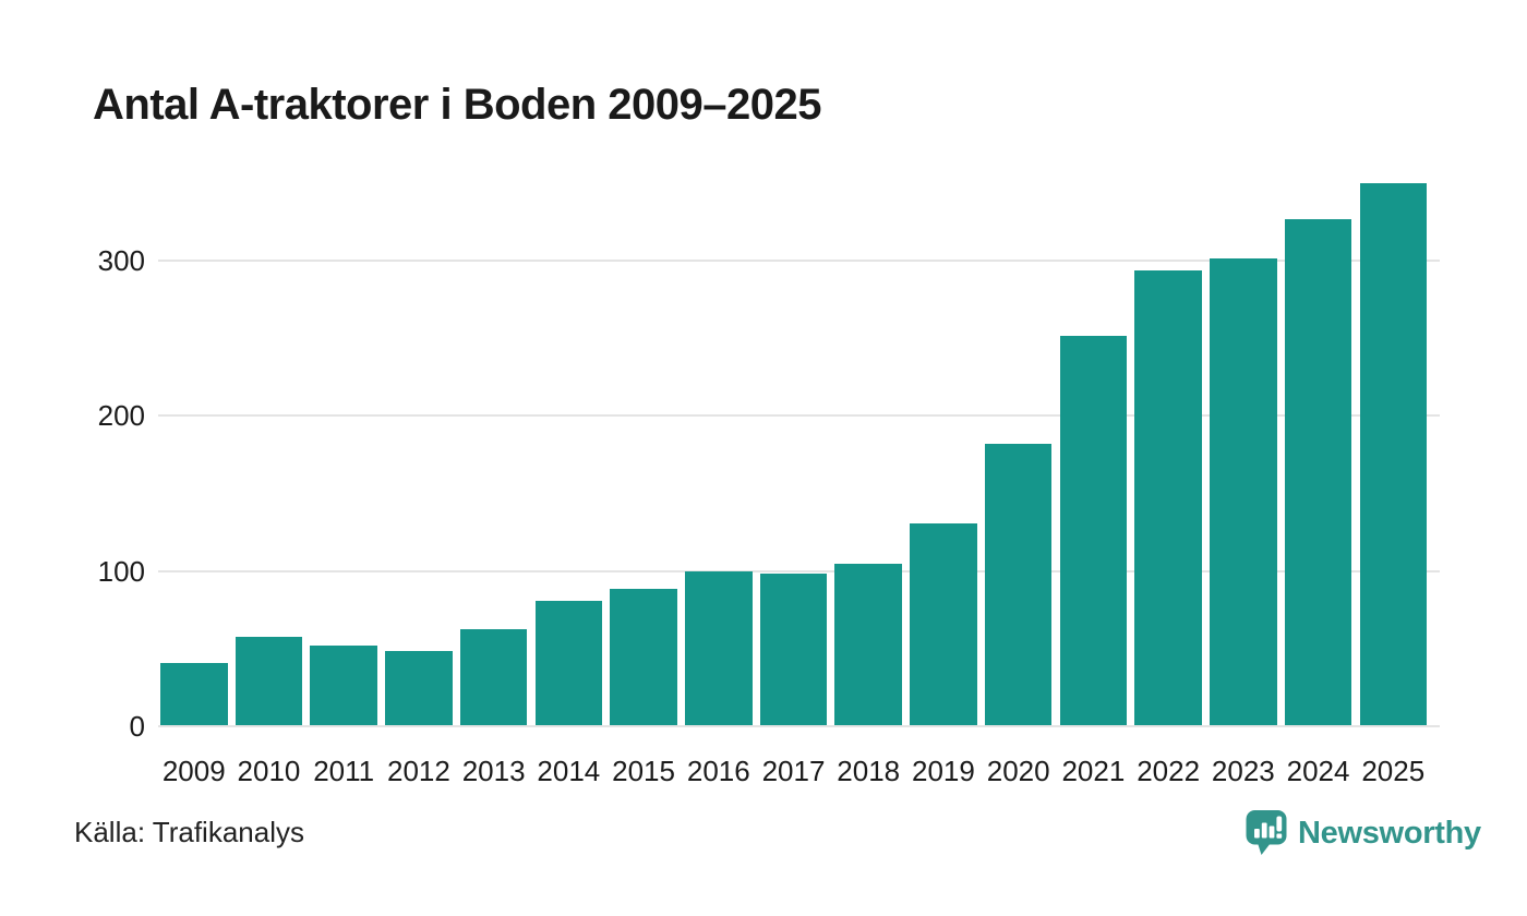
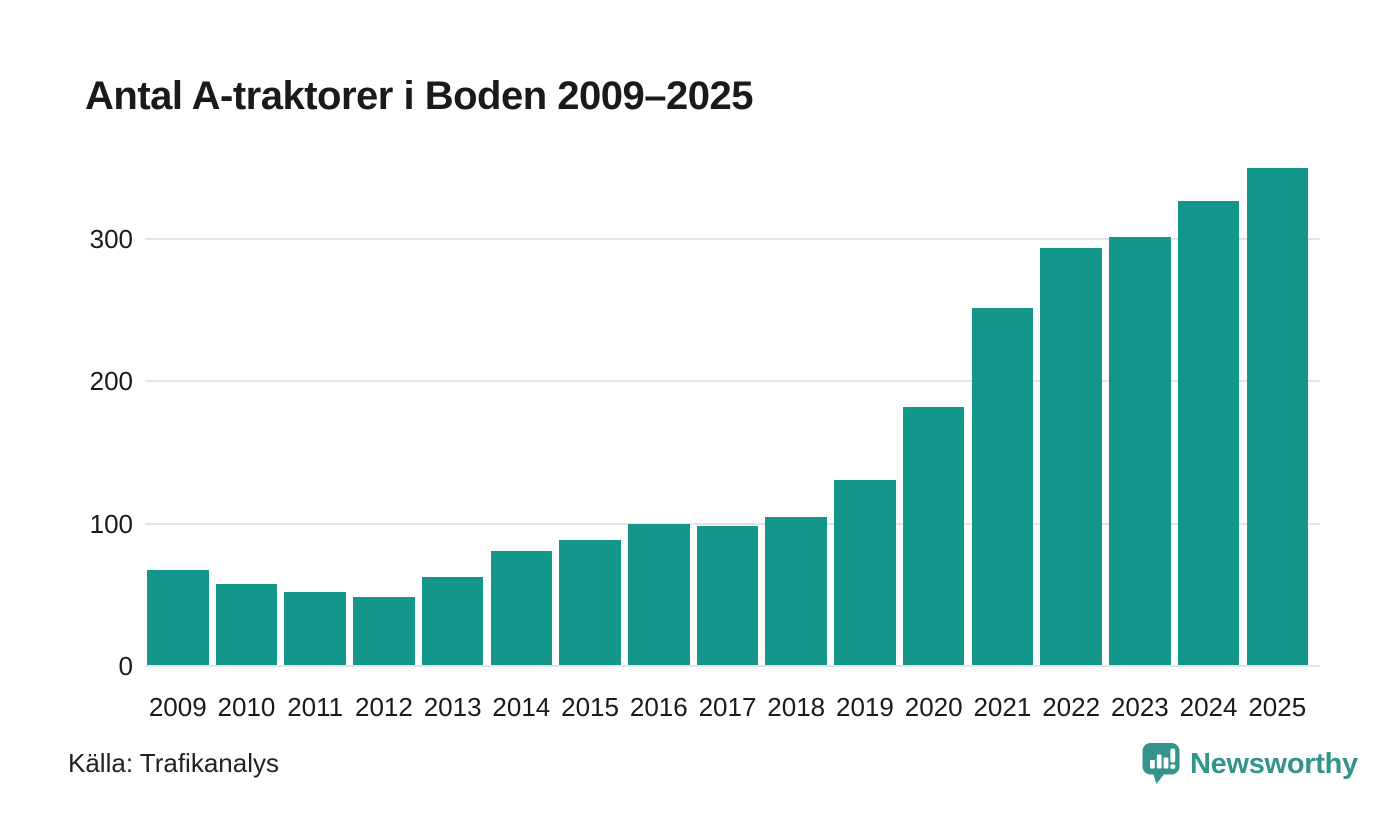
2009: 40 -> 67
